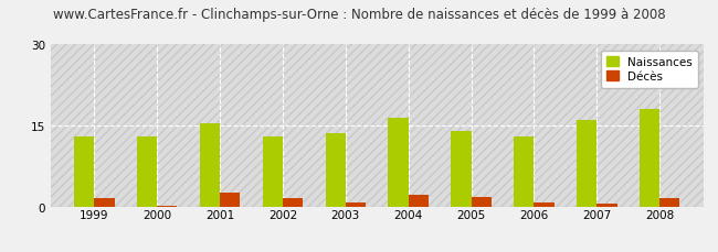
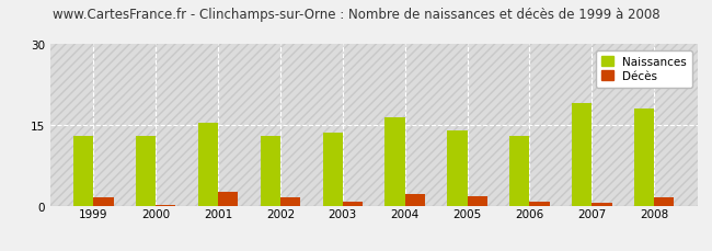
Naissances/2007: 16.0 -> 19.0
